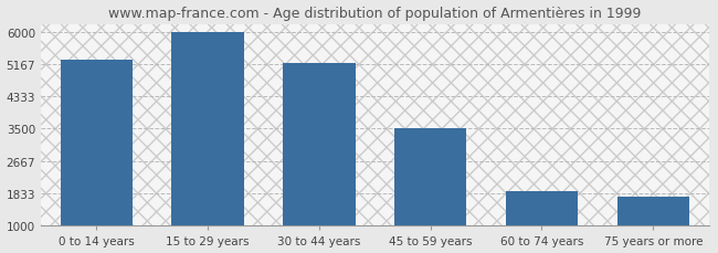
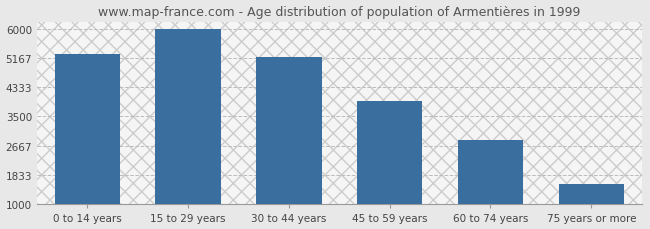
45 to 59 years: 3500 -> 3950
60 to 74 years: 1900 -> 2820
75 years or more: 1750 -> 1580
